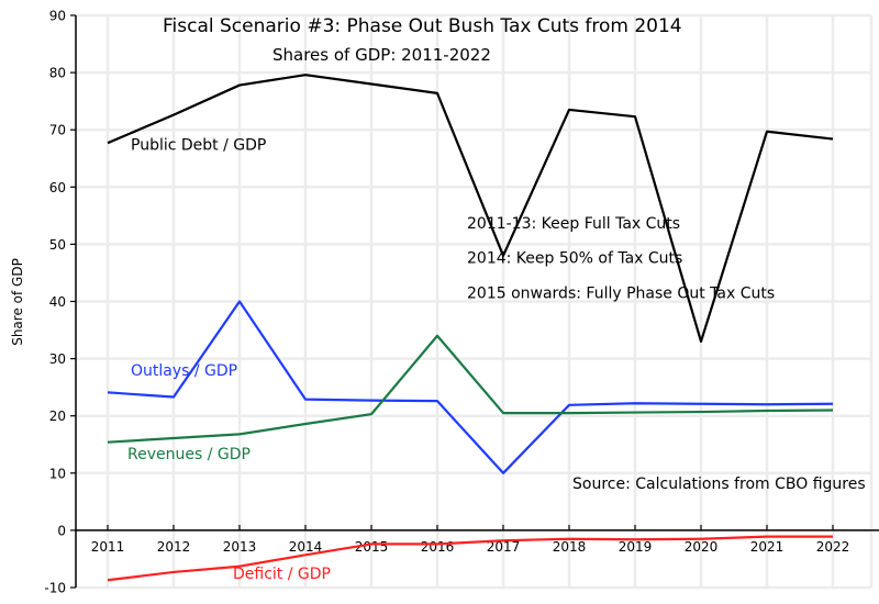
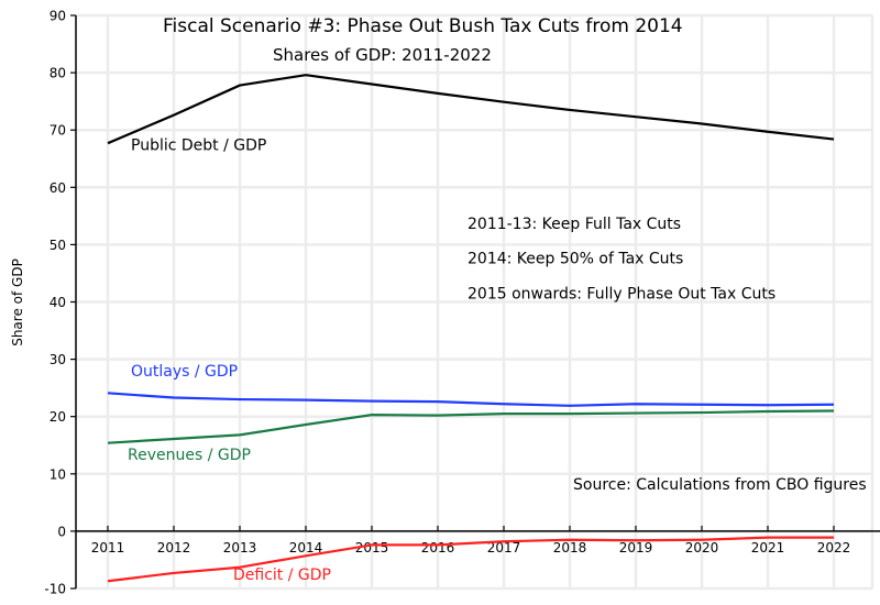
Outlays / GDP/2013: 40 -> 23
Revenues / GDP/2016: 34 -> 20
Public Debt / GDP/2017: 48 -> 75
Outlays / GDP/2017: 10 -> 22
Public Debt / GDP/2020: 33 -> 71
